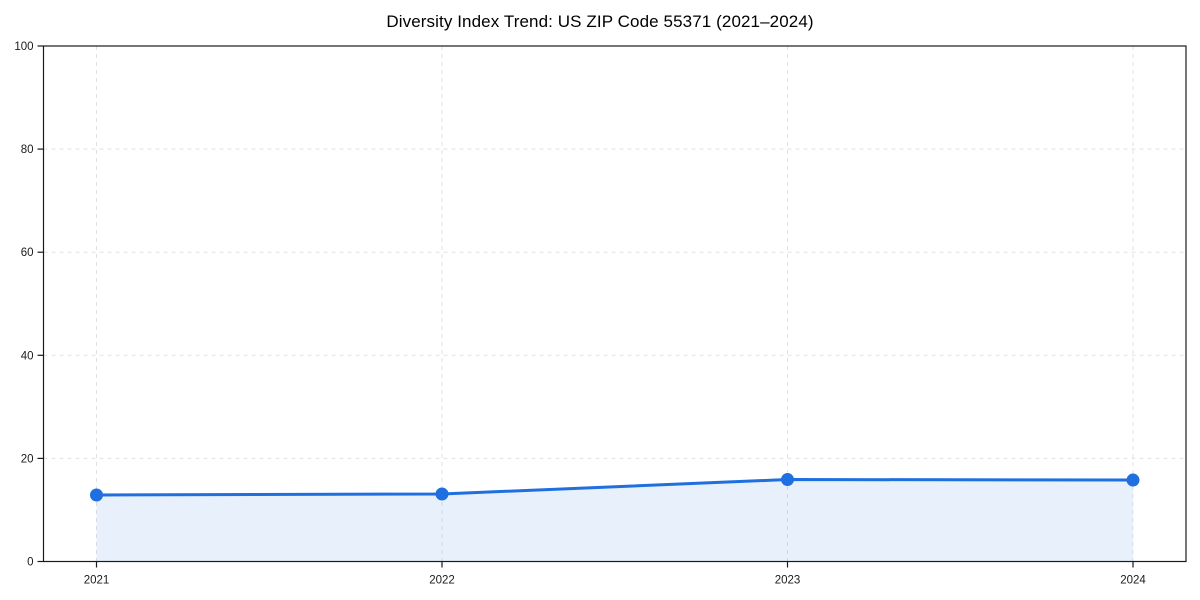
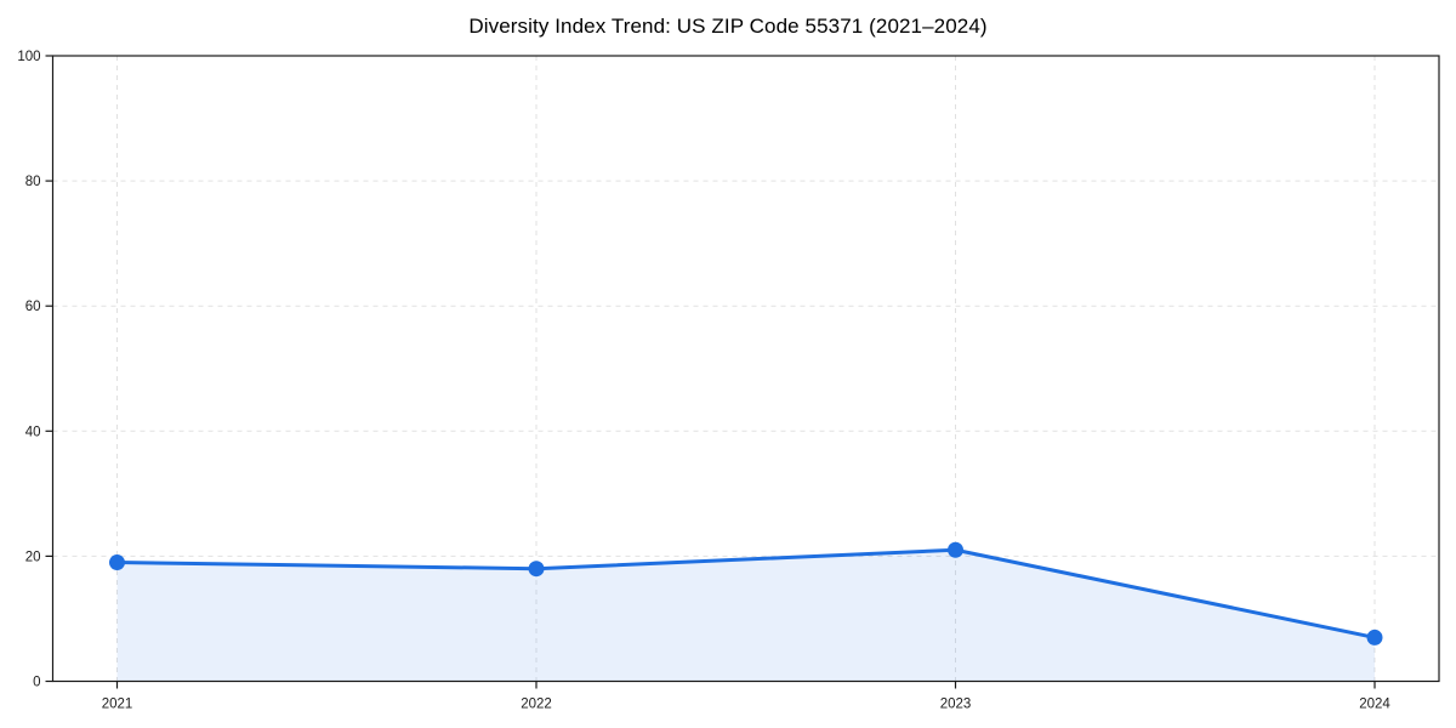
2021: 13 -> 19
2022: 13 -> 18
2023: 16 -> 21
2024: 16 -> 7
